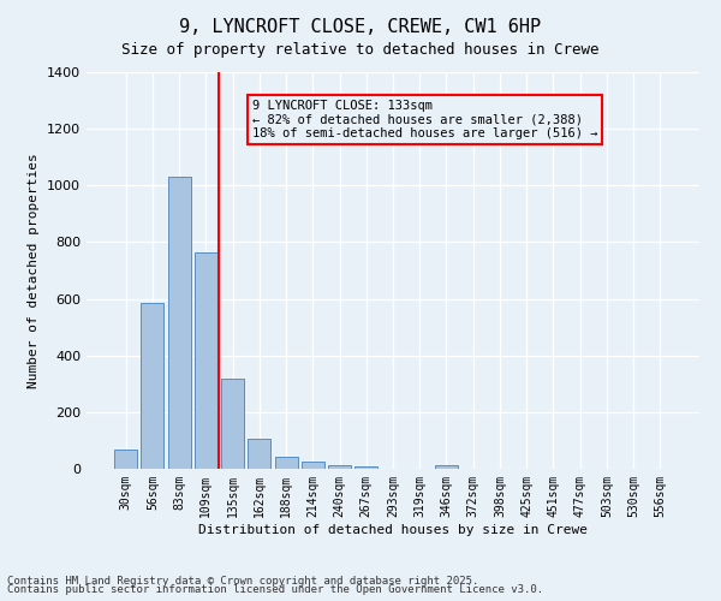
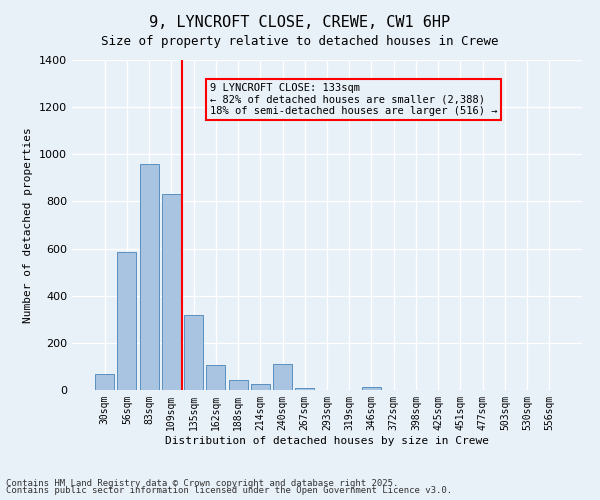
83sqm: 1030 -> 960
109sqm: 765 -> 830
240sqm: 12 -> 110
